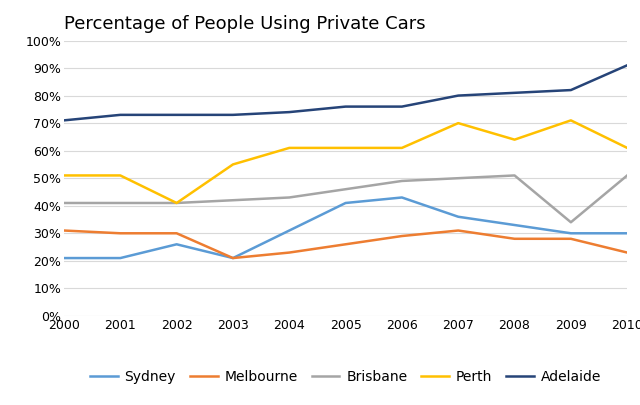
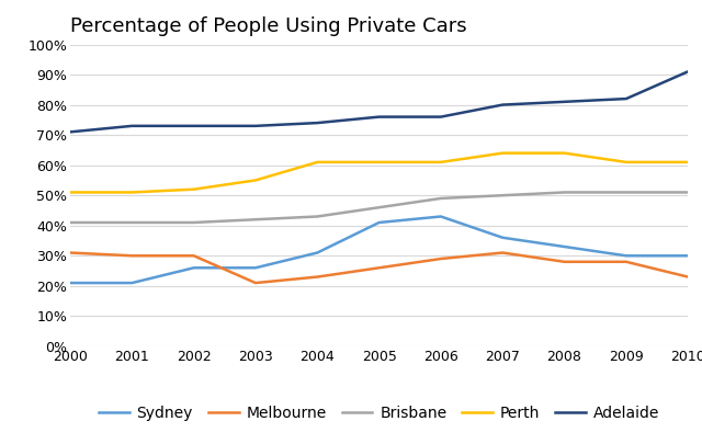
Perth/2002: 41% -> 52%
Sydney/2003: 21% -> 26%
Perth/2007: 70% -> 64%
Brisbane/2009: 34% -> 51%
Perth/2009: 71% -> 61%
